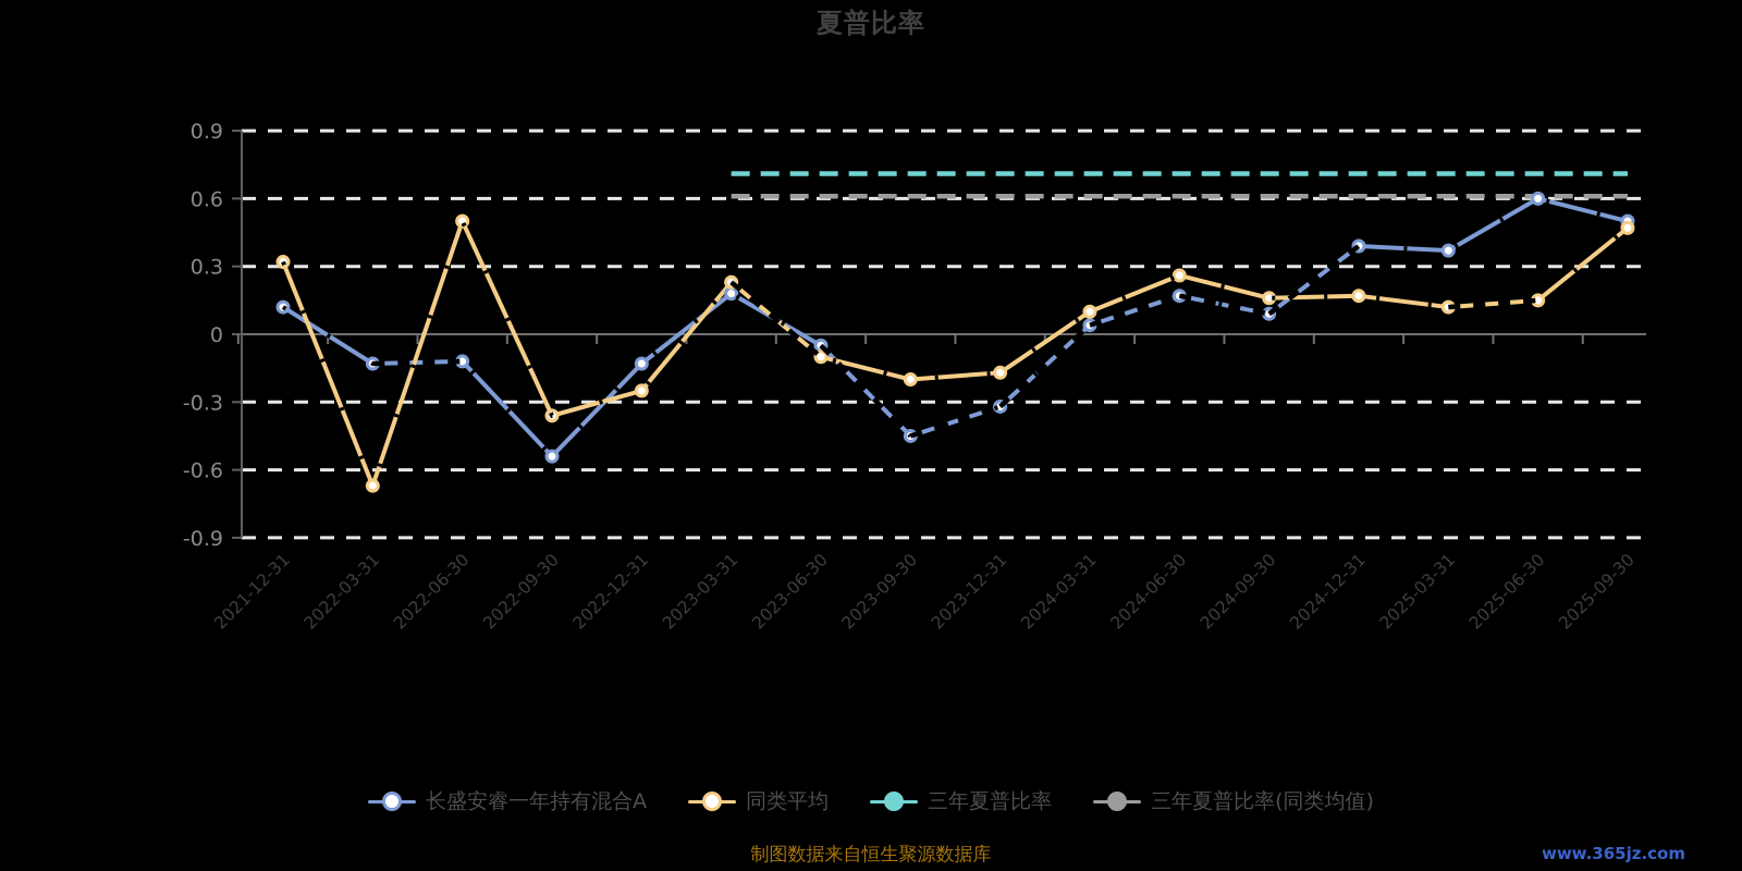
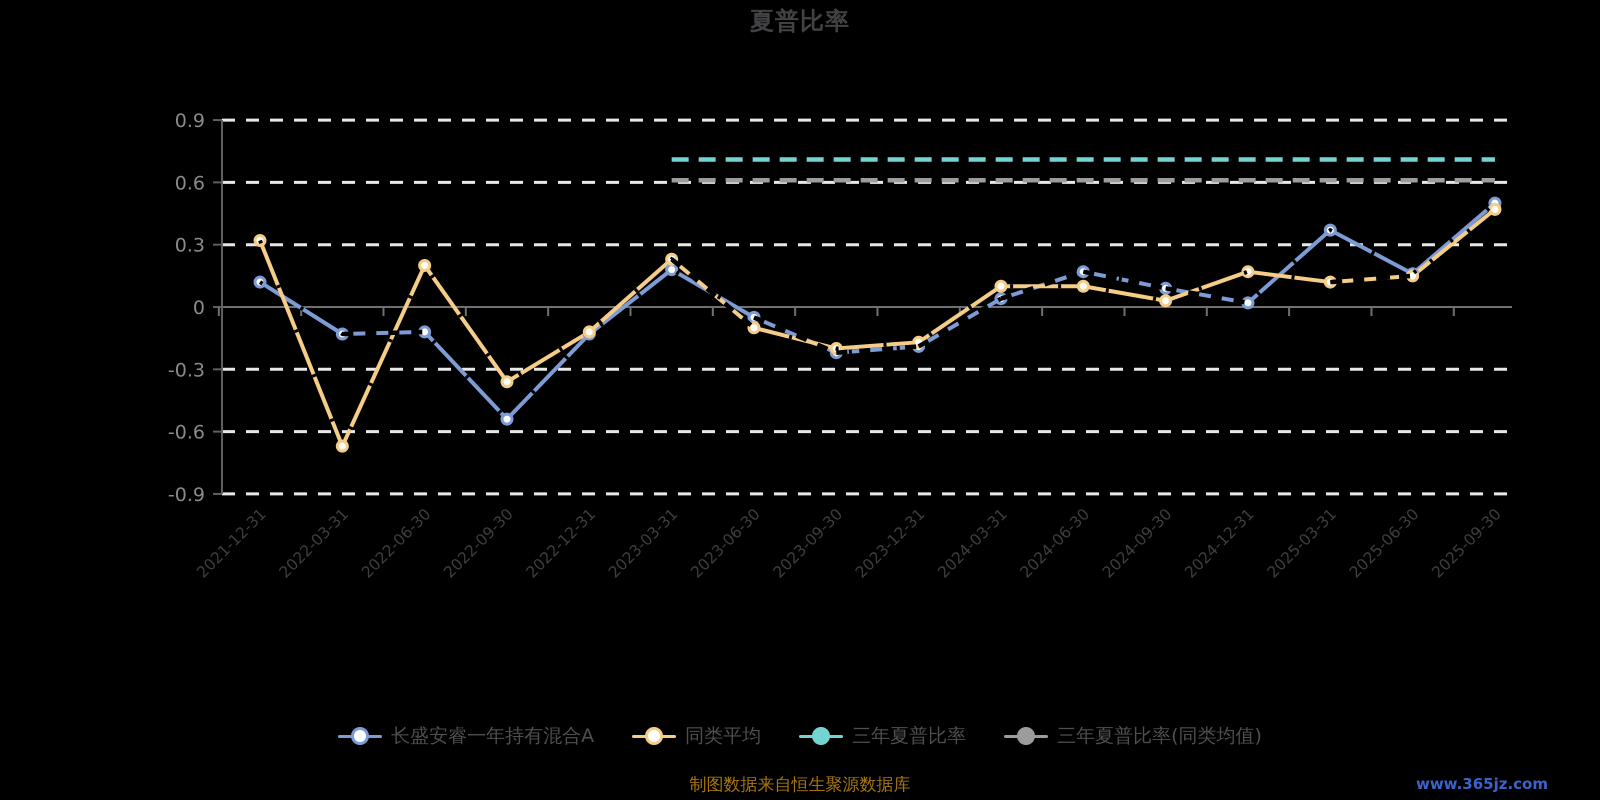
同类平均/2022-06-30: 0.50 -> 0.20
同类平均/2022-12-31: -0.25 -> -0.12
长盛安睿一年持有混合A/2023-09-30: -0.45 -> -0.22
长盛安睿一年持有混合A/2023-12-31: -0.32 -> -0.19
同类平均/2024-06-30: 0.26 -> 0.10
同类平均/2024-09-30: 0.16 -> 0.03
长盛安睿一年持有混合A/2024-12-31: 0.39 -> 0.02
长盛安睿一年持有混合A/2025-06-30: 0.60 -> 0.16
